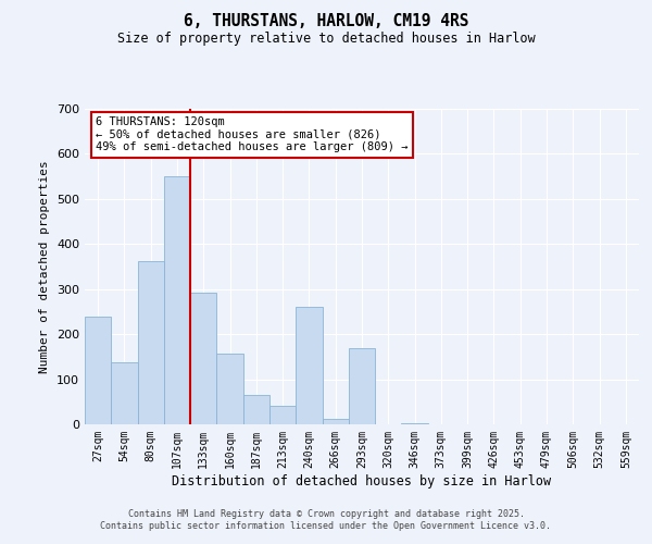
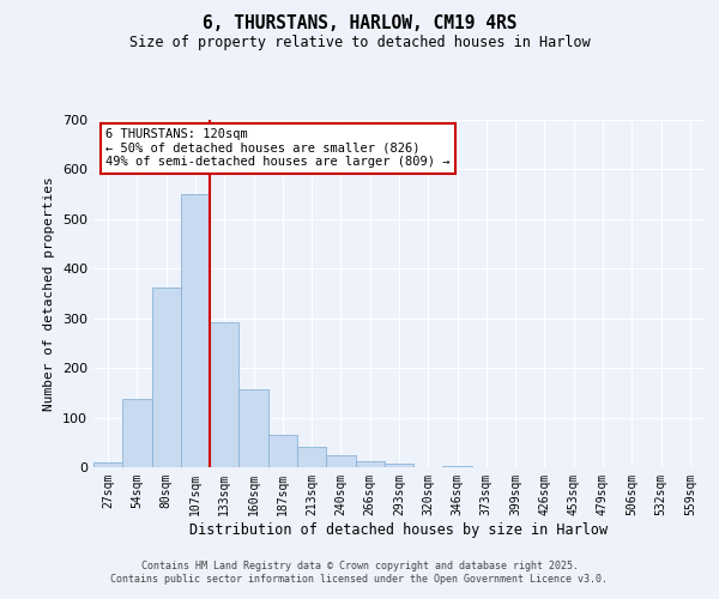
27sqm: 240 -> 10
240sqm: 260 -> 23
293sqm: 170 -> 8
